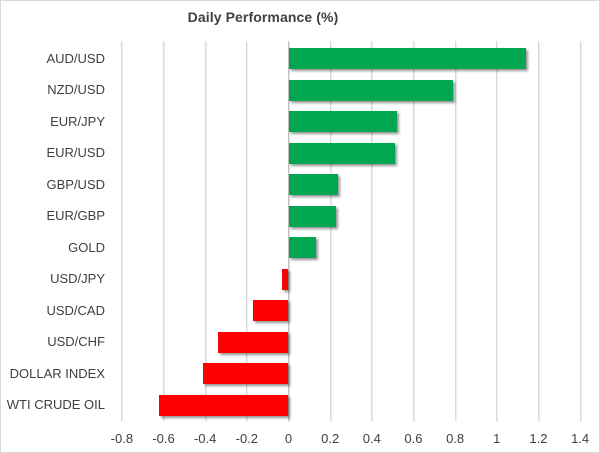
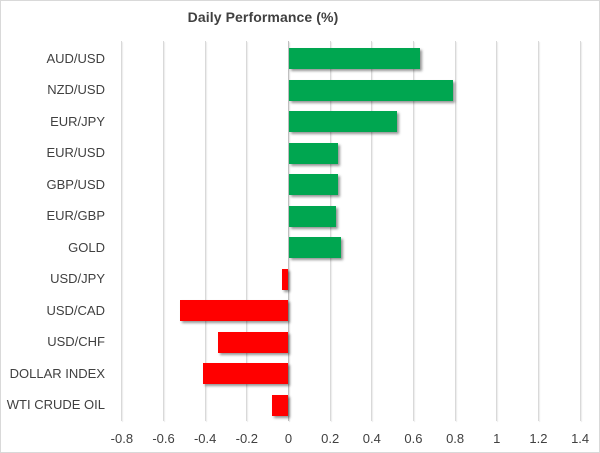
AUD/USD: 1.14 -> 0.63
EUR/USD: 0.51 -> 0.24
GOLD: 0.13 -> 0.25
USD/CAD: -0.17 -> -0.52
WTI CRUDE OIL: -0.62 -> -0.08
